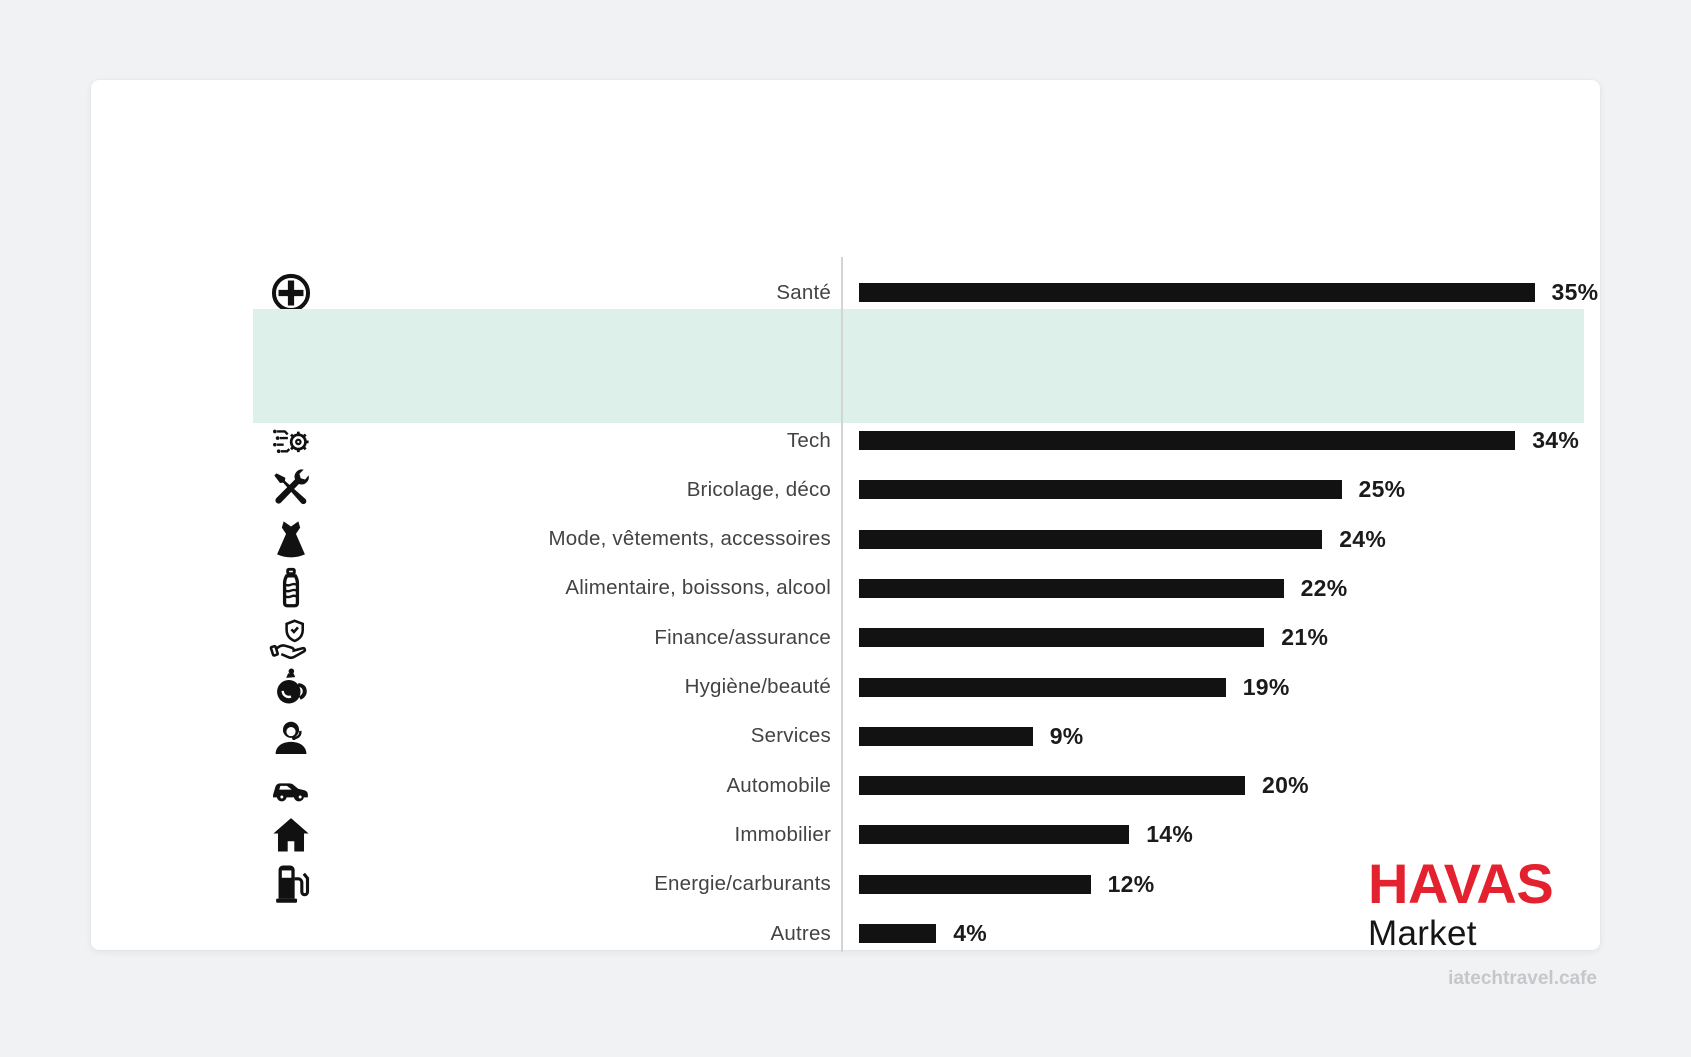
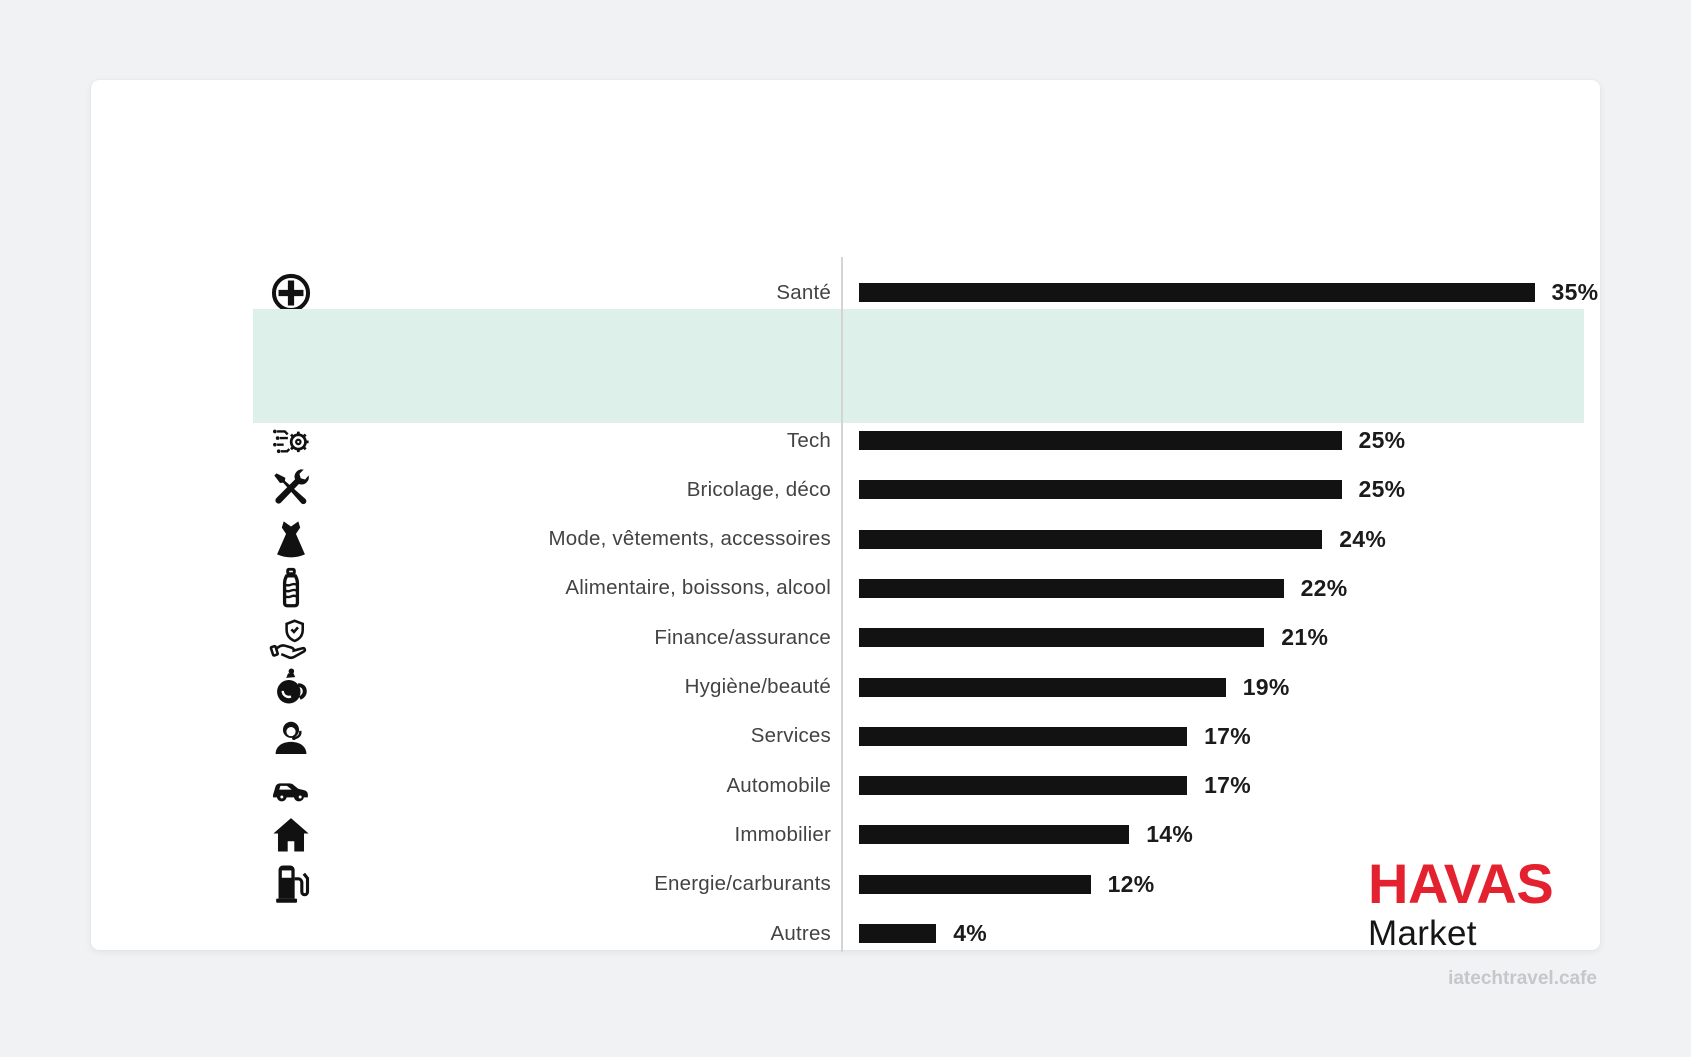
Tech: 34% -> 25%
Services: 9% -> 17%
Automobile: 20% -> 17%
